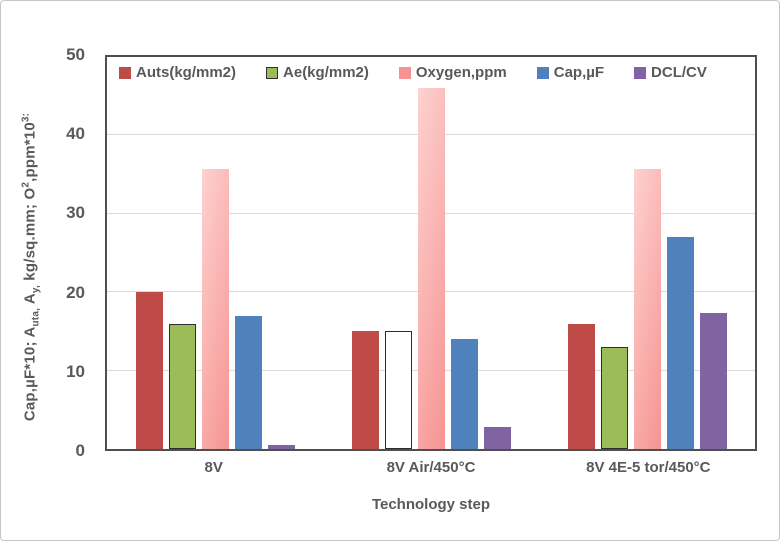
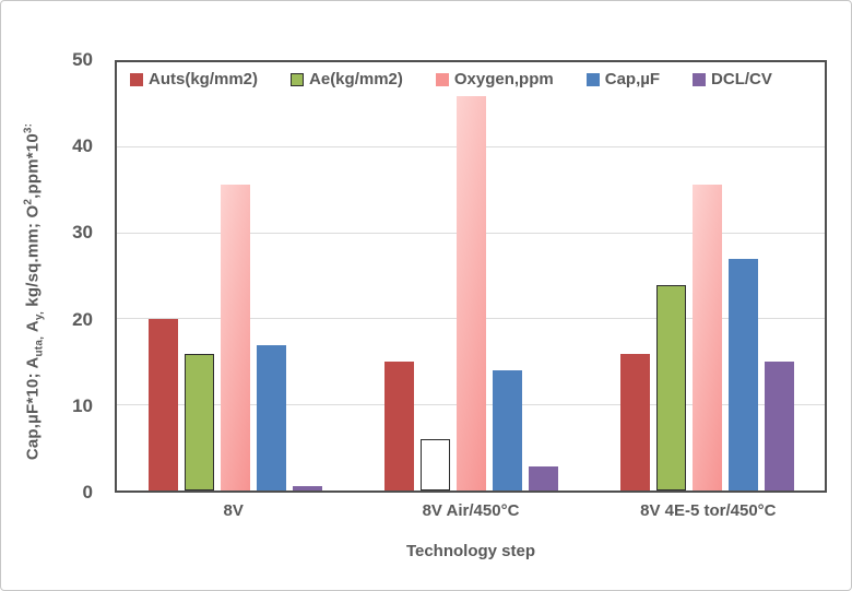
Ae(kg/mm2)/8V Air/450°C: 15 -> 6
Ae(kg/mm2)/8V 4E-5 tor/450°C: 13 -> 24
DCL/CV/8V 4E-5 tor/450°C: 17 -> 15
